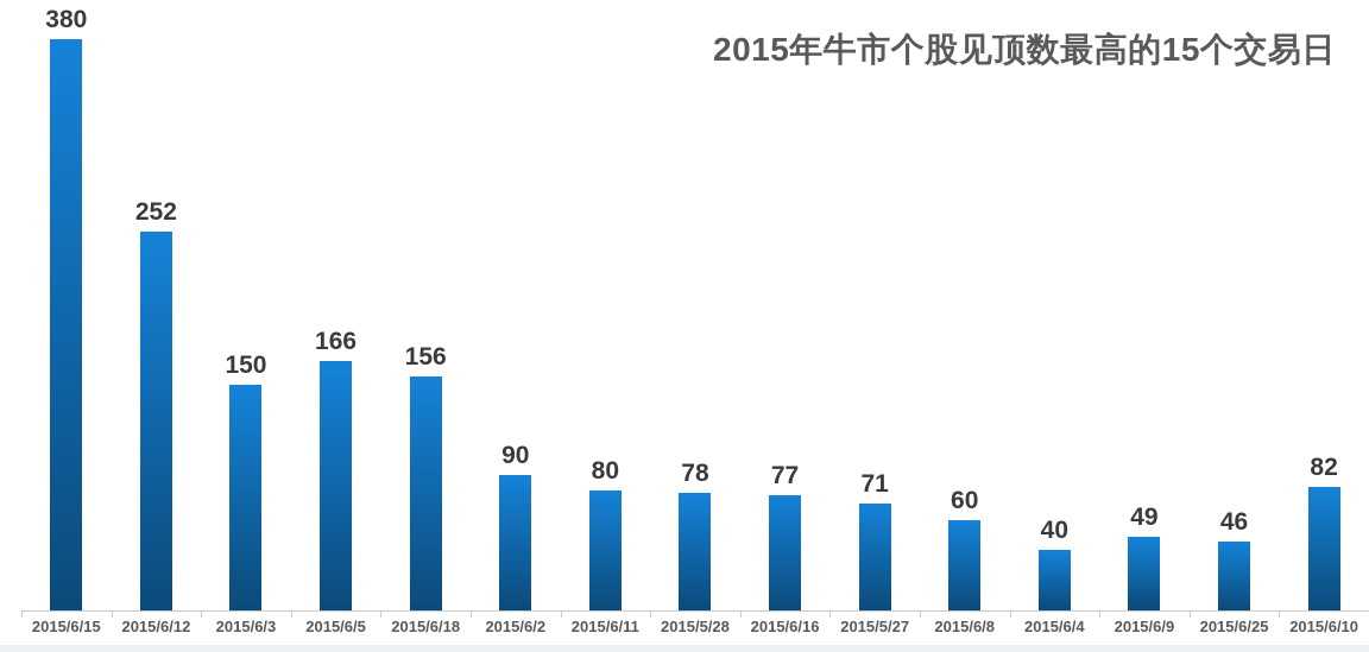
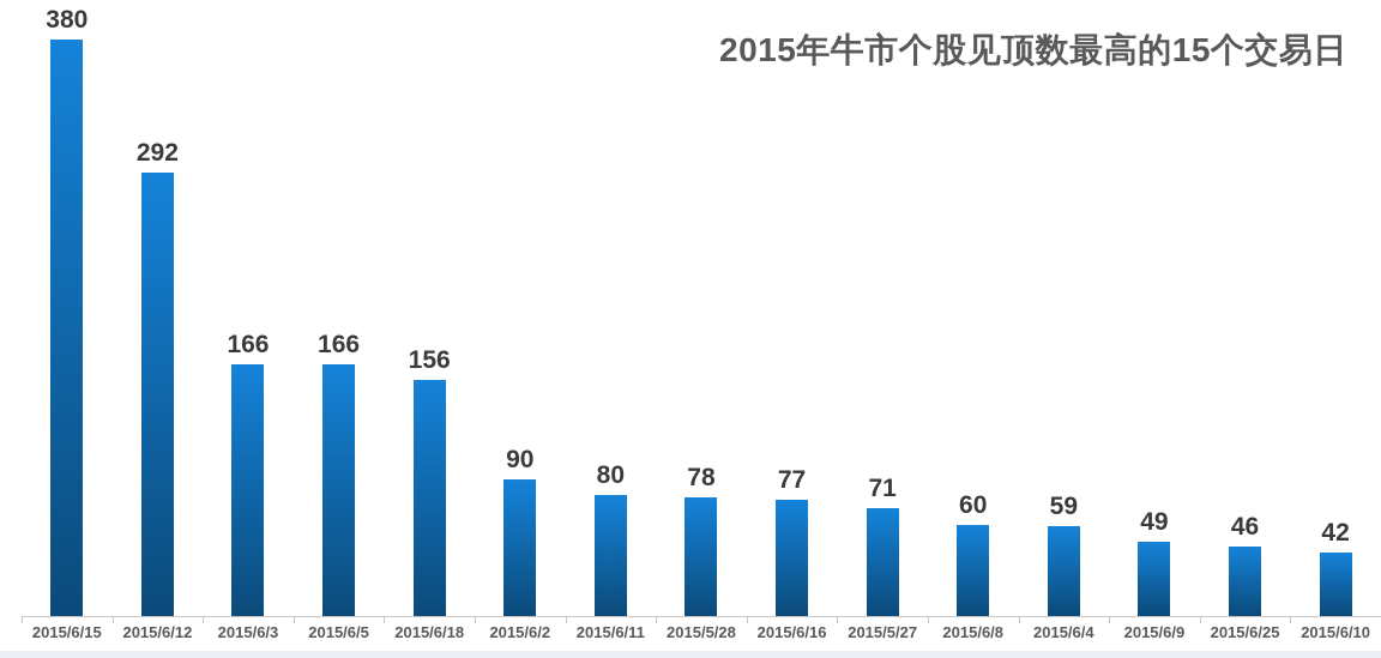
2015/6/12: 252 -> 292
2015/6/3: 150 -> 166
2015/6/4: 40 -> 59
2015/6/10: 82 -> 42
